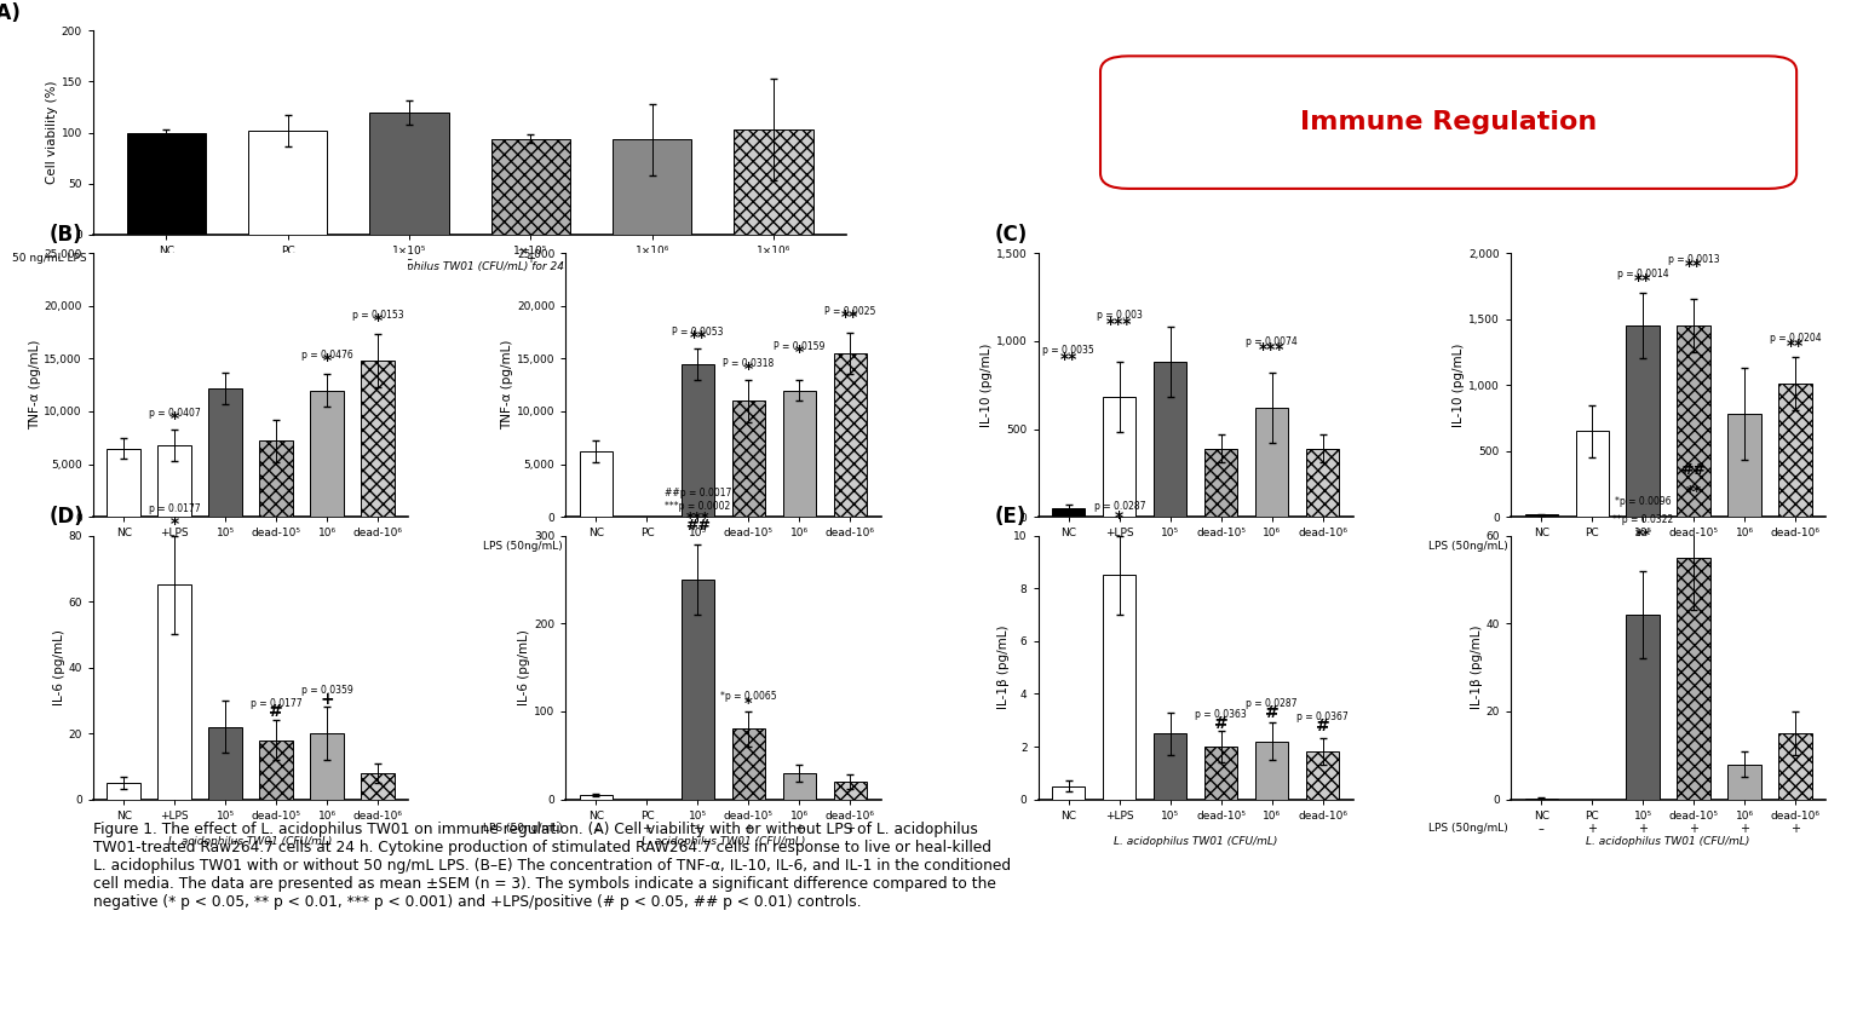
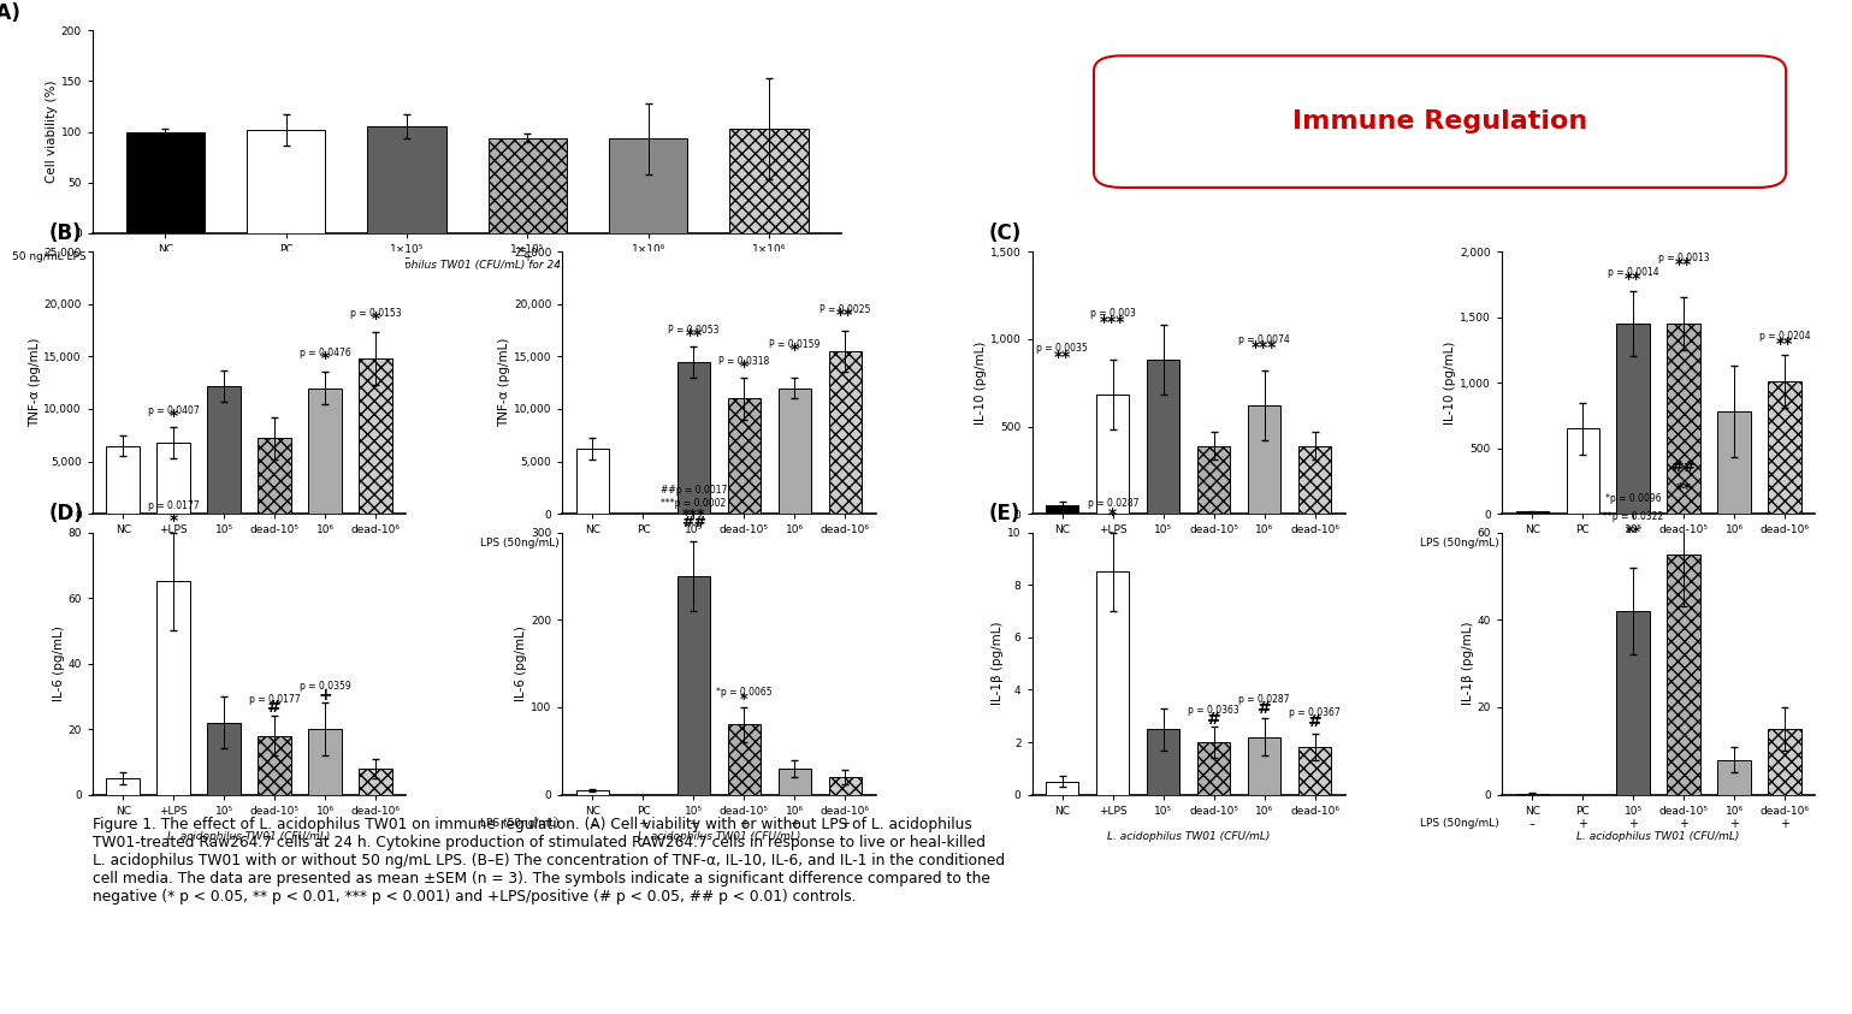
1×10⁵: 120 -> 105
